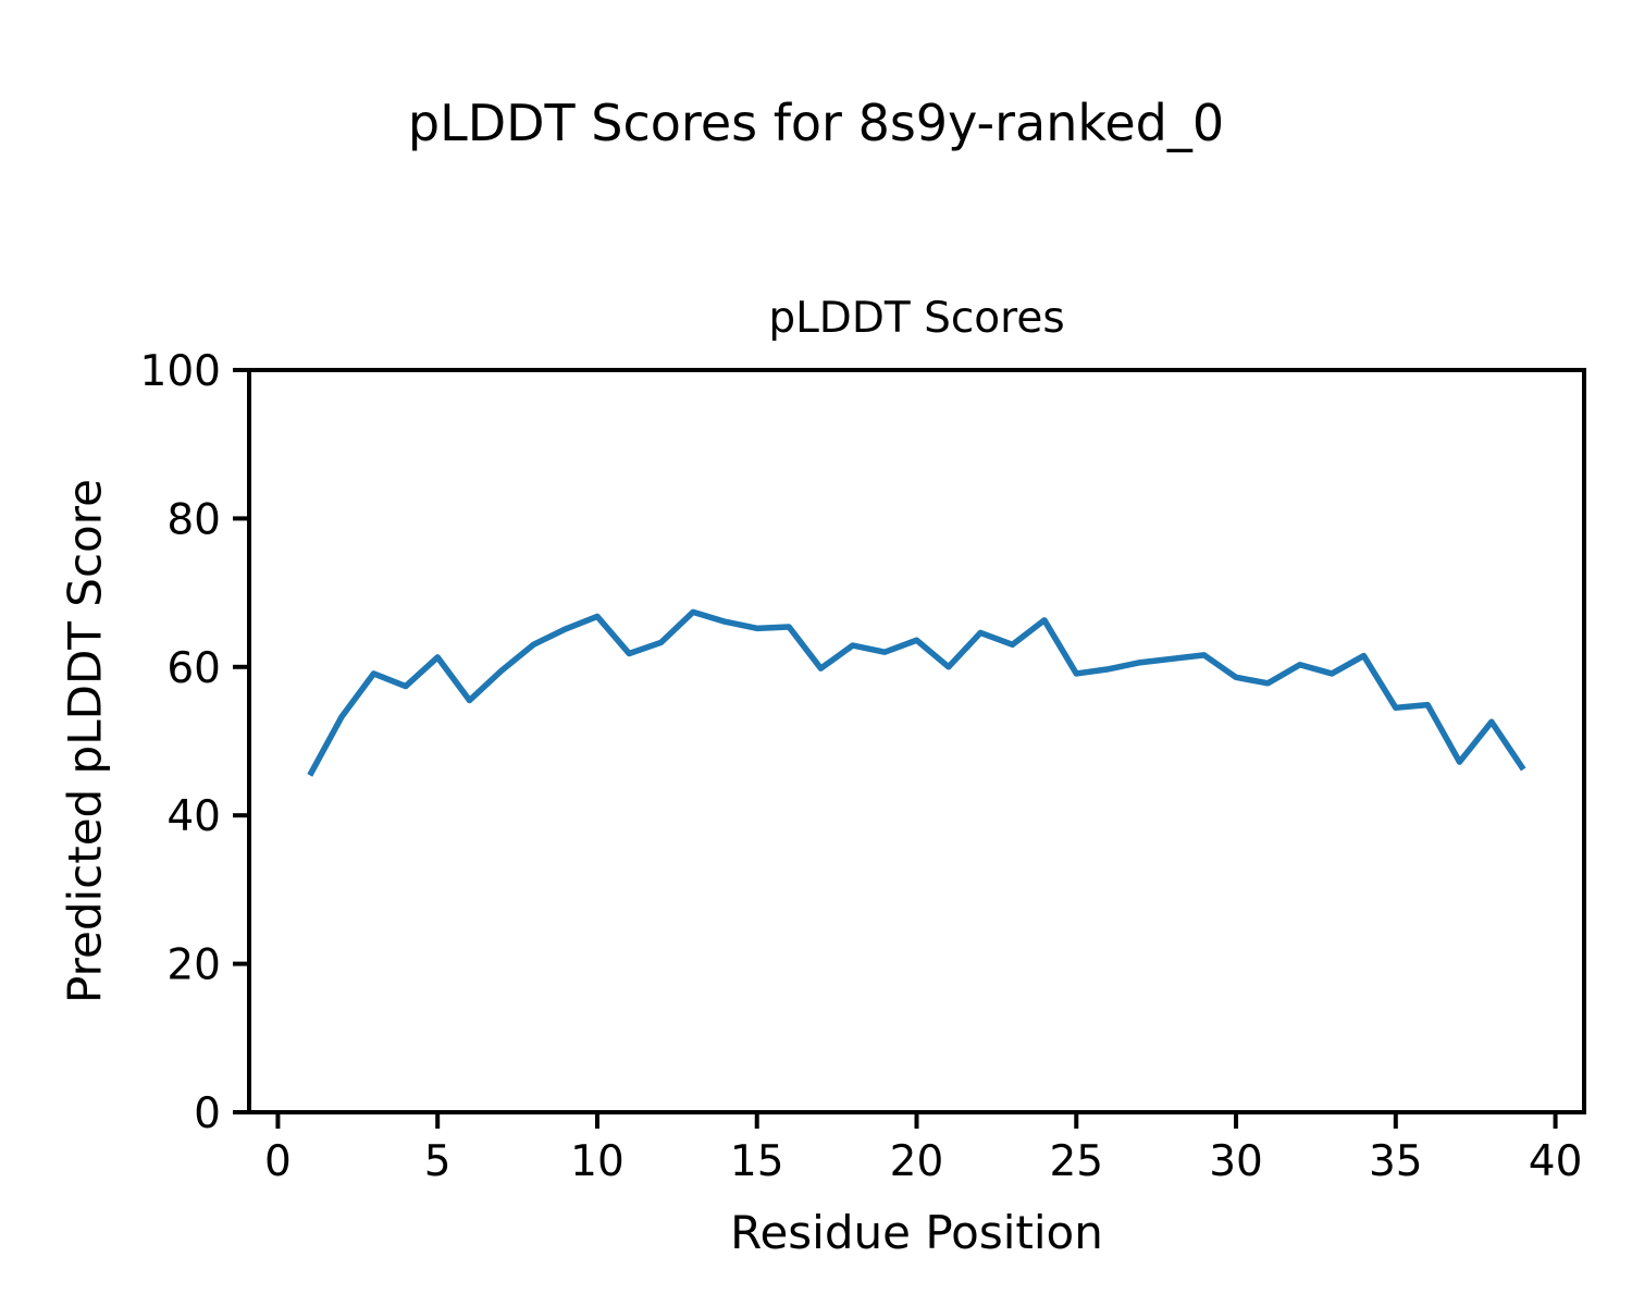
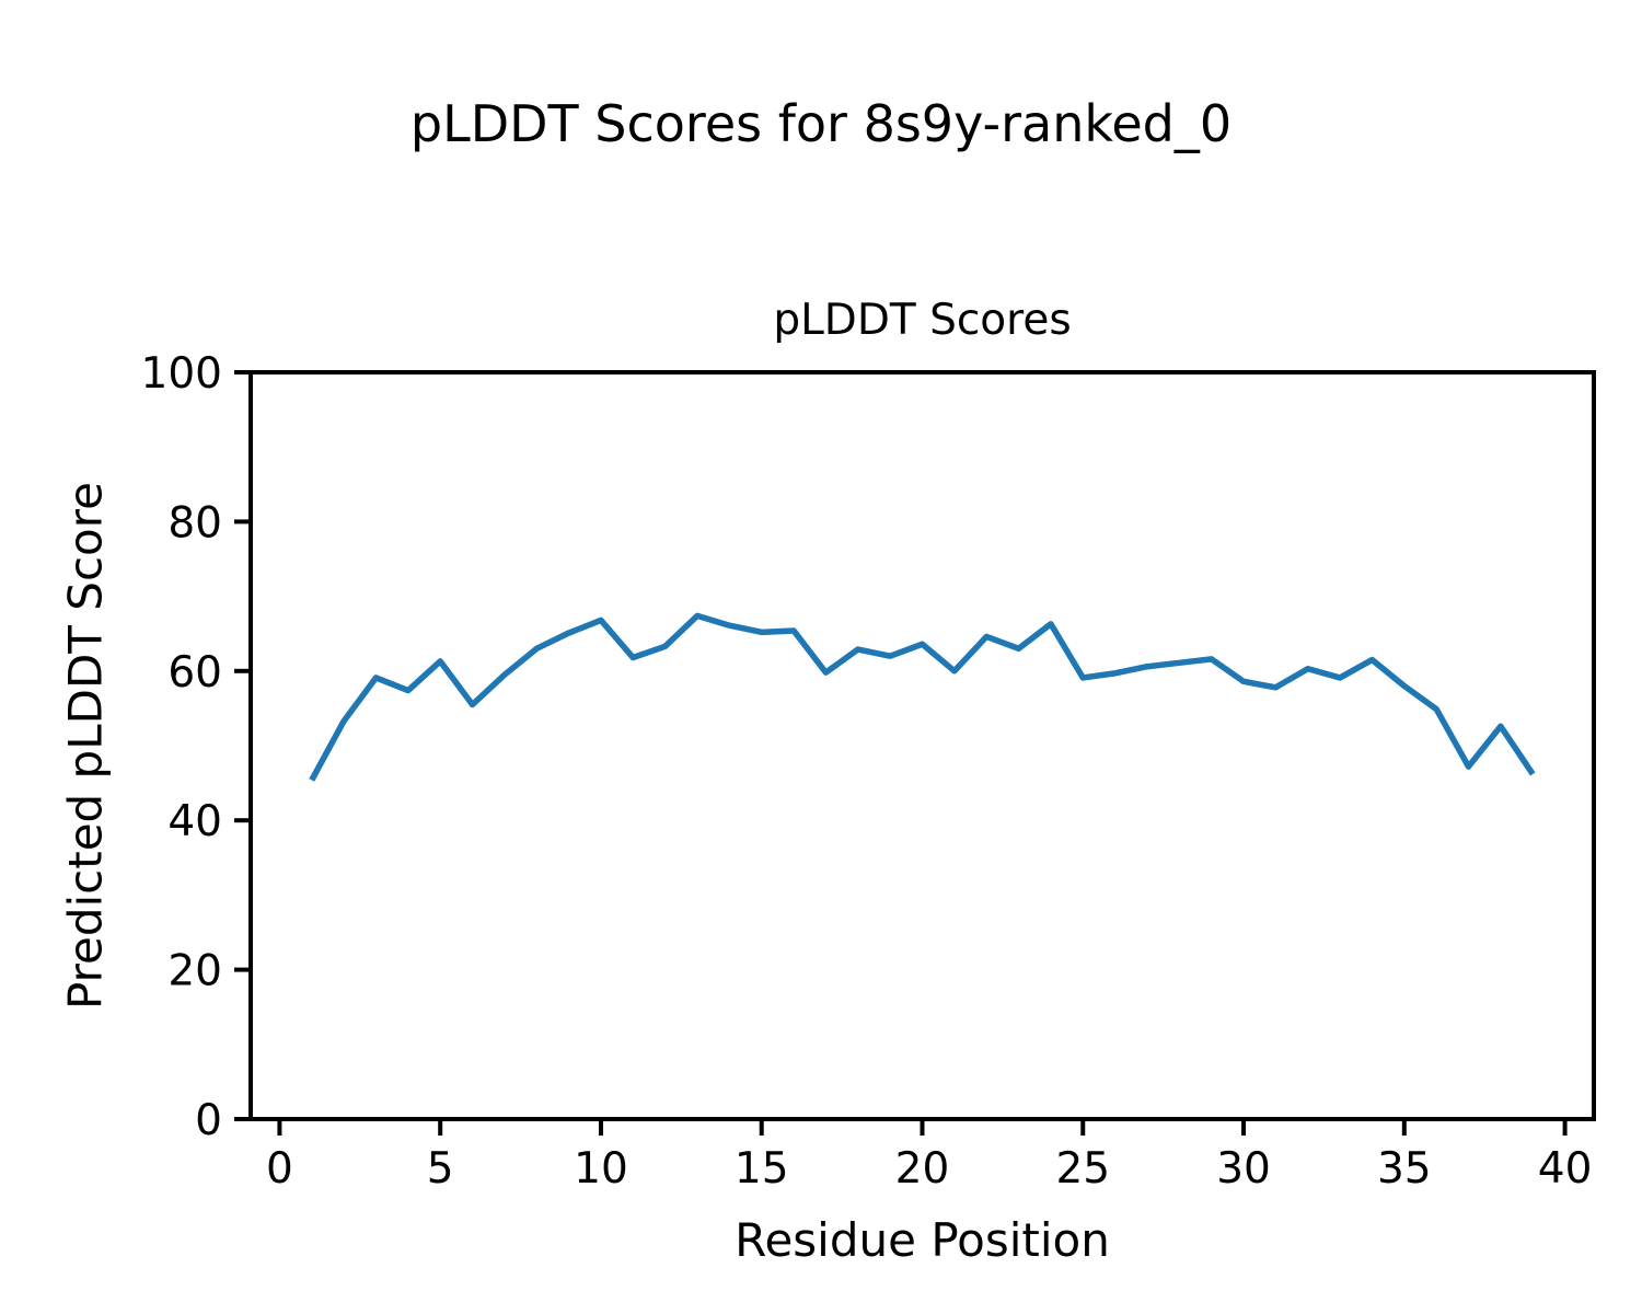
35: 54 -> 58
